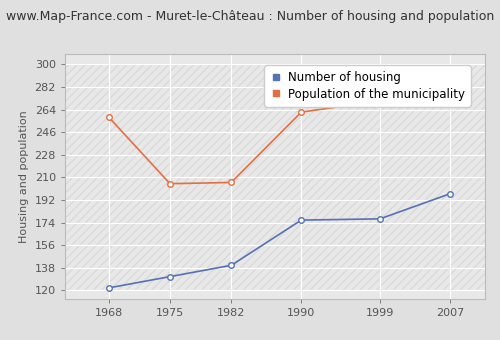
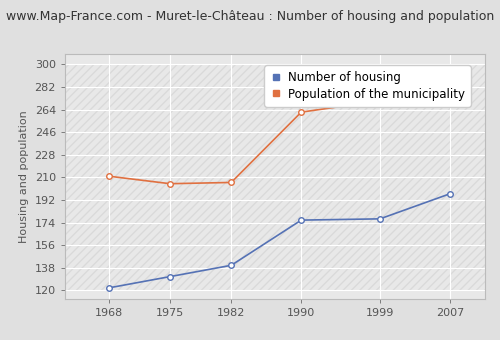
Population of the municipality/1968: 258 -> 211
